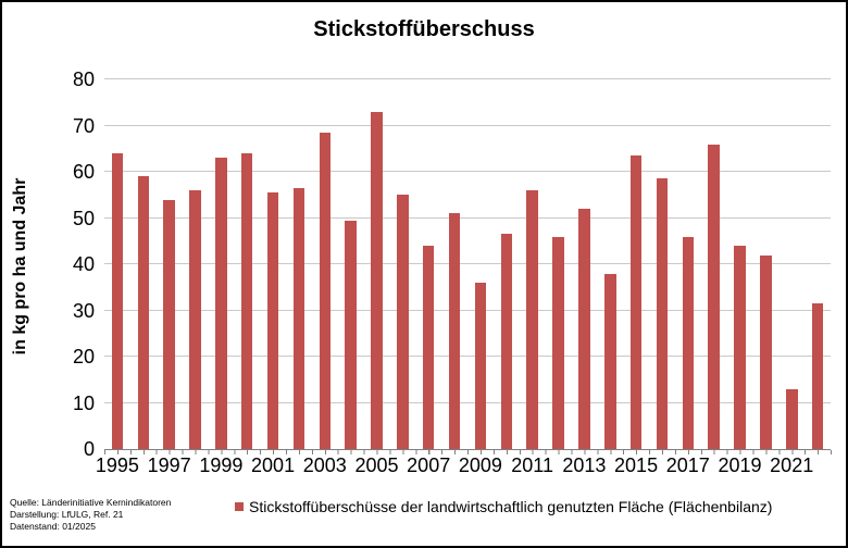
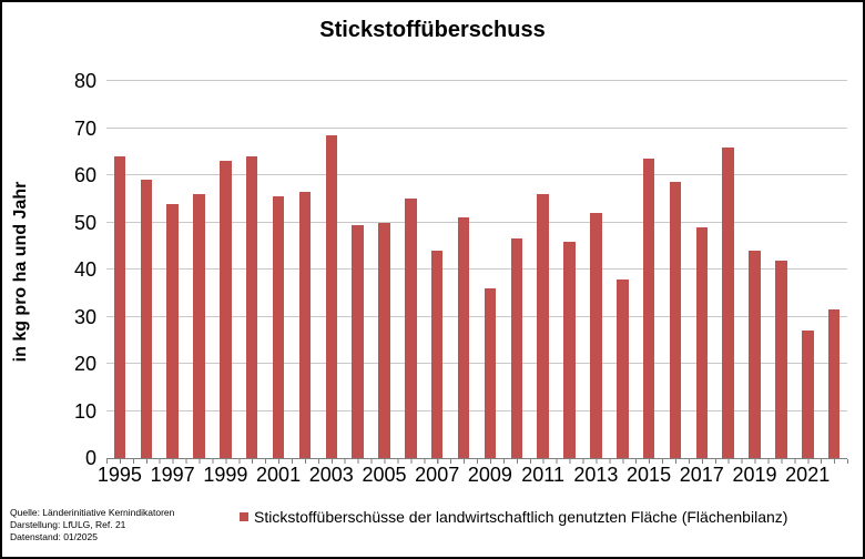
2005: 73 -> 50
2017: 46 -> 49
2021: 13 -> 27
